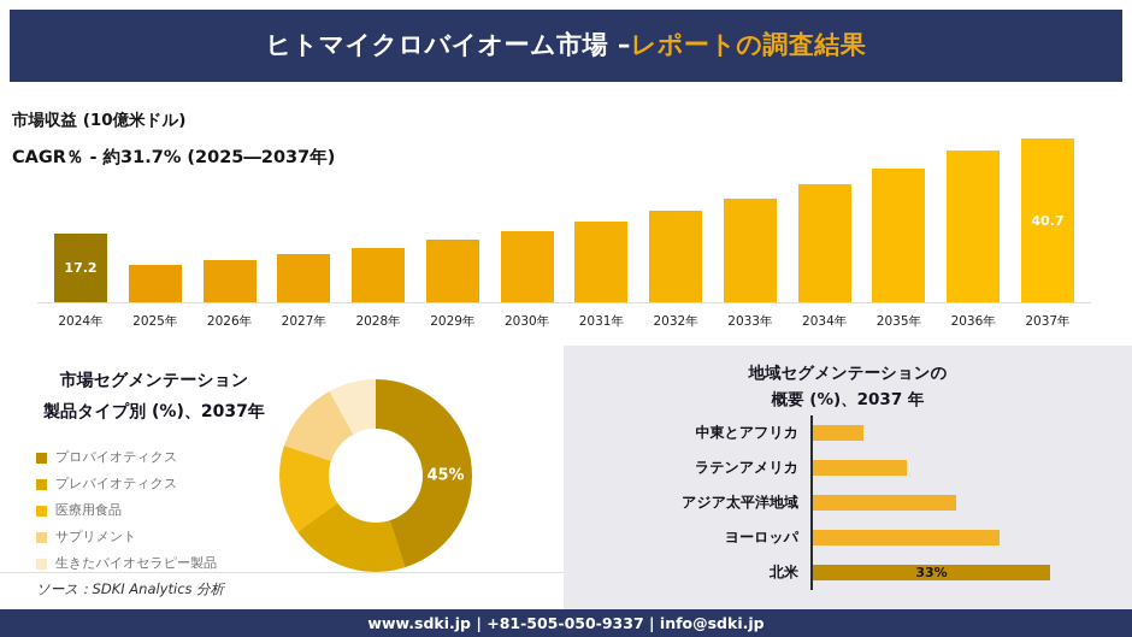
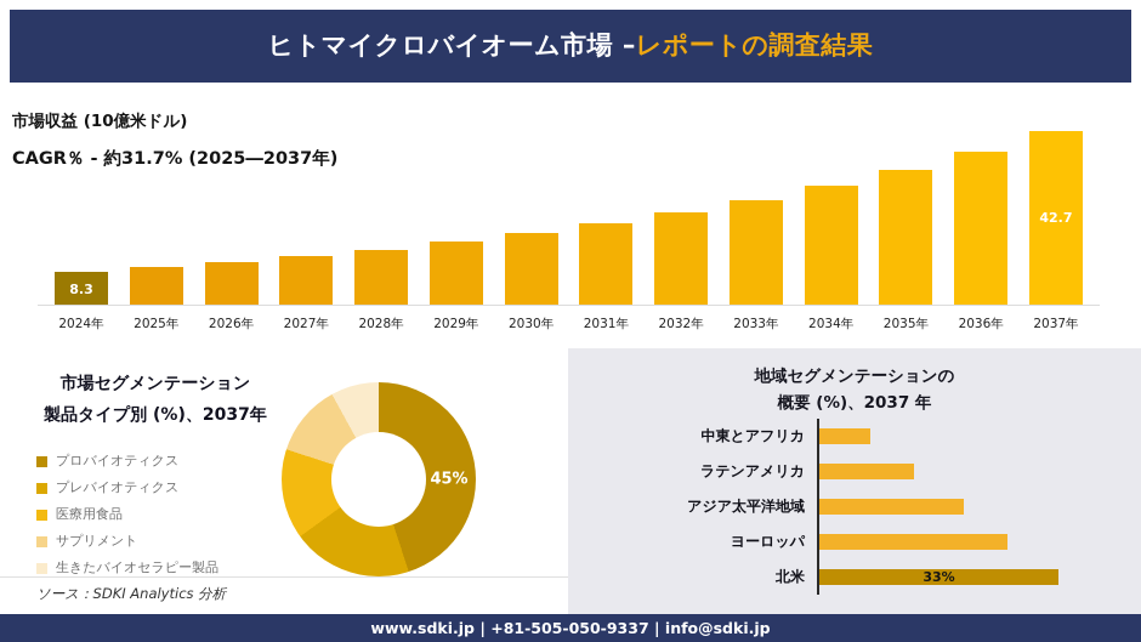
市場収益 (10億米ドル)/2024年: 17.2 -> 8.3
市場収益 (10億米ドル)/2037年: 40.7 -> 42.7
